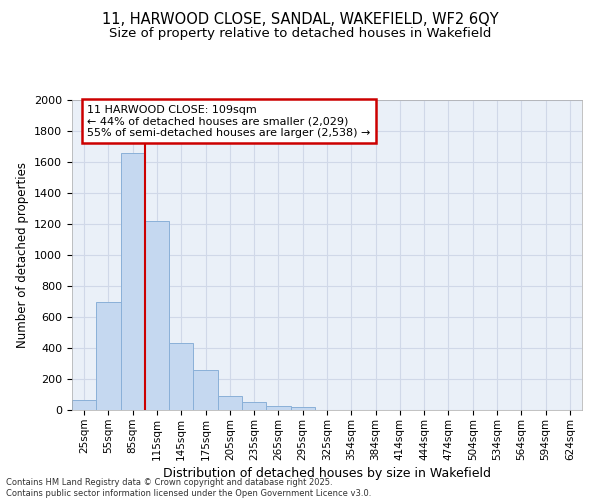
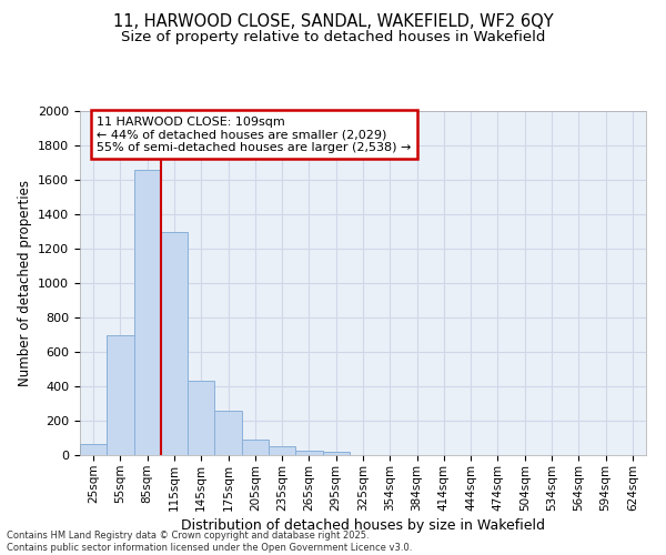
115sqm: 1220 -> 1300
